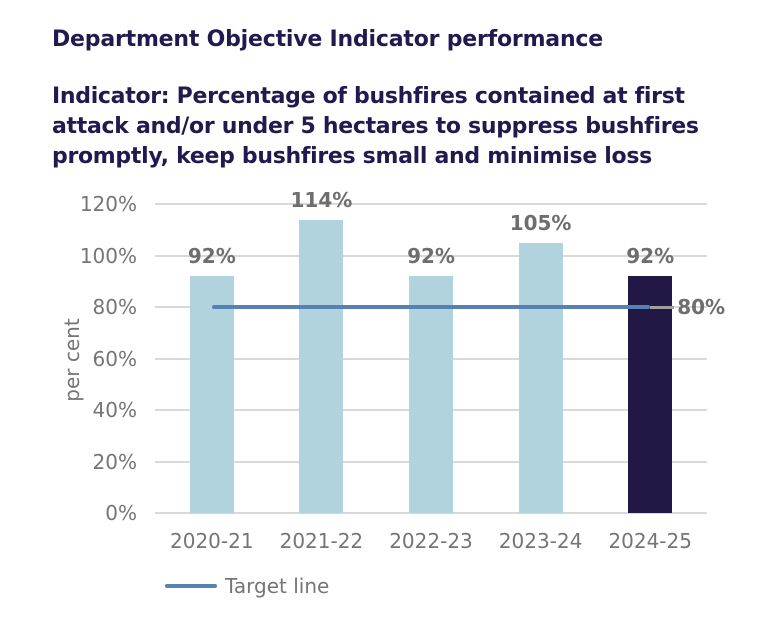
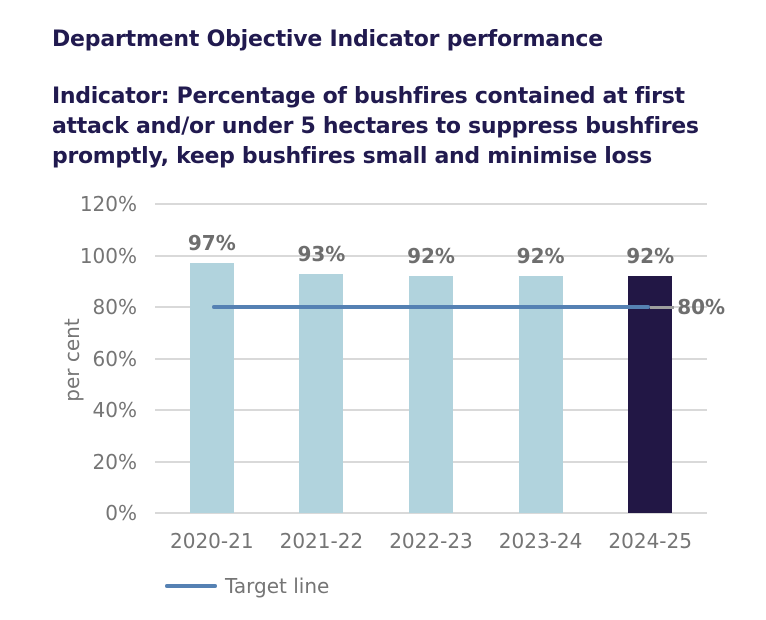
2020-21: 92% -> 97%
2021-22: 114% -> 93%
2023-24: 105% -> 92%
